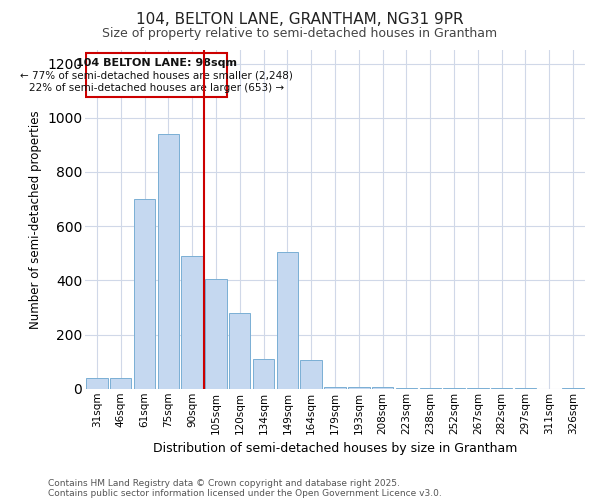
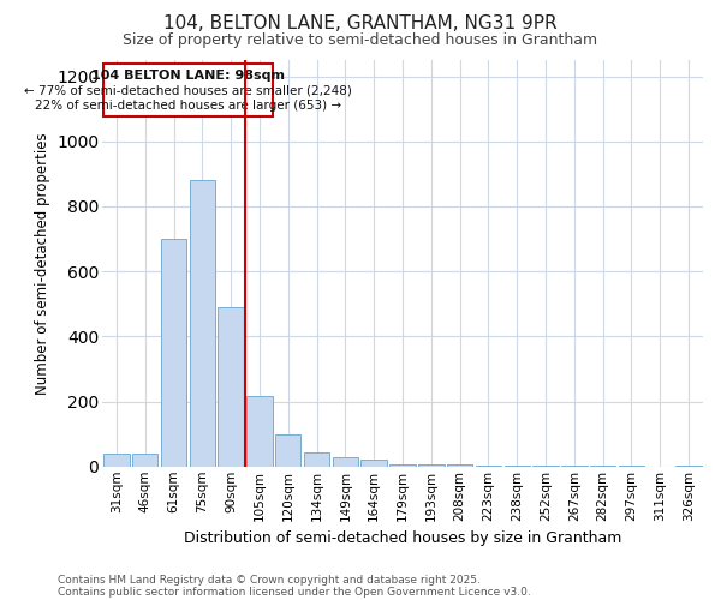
75sqm: 940 -> 880
105sqm: 405 -> 215
120sqm: 280 -> 100
134sqm: 110 -> 45
149sqm: 505 -> 30
164sqm: 105 -> 20
